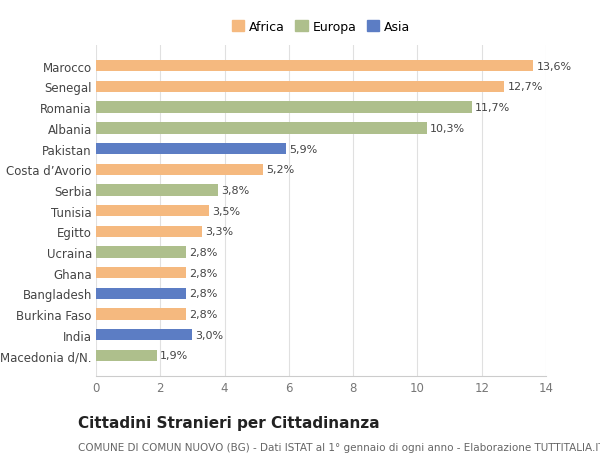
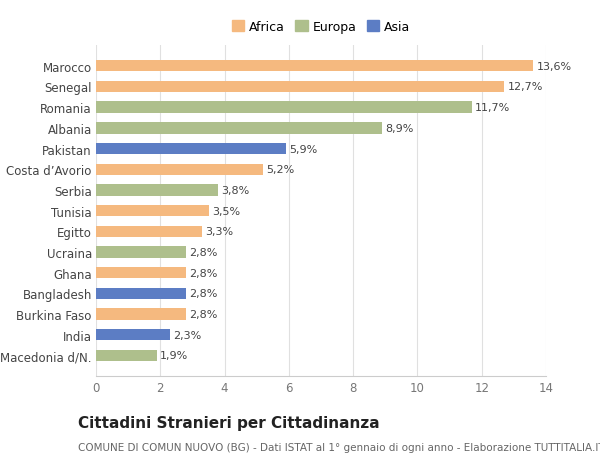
Albania: 10,3% -> 8,9%
India: 3,0% -> 2,3%
